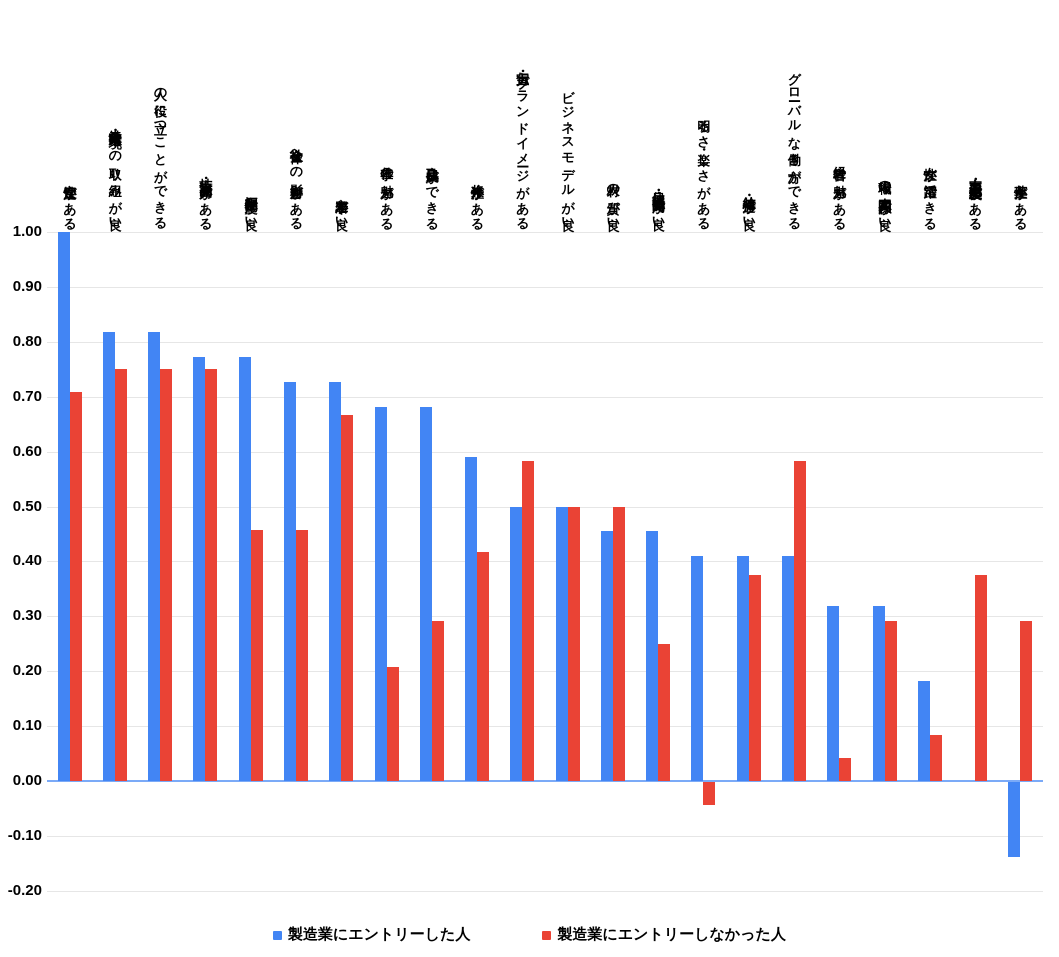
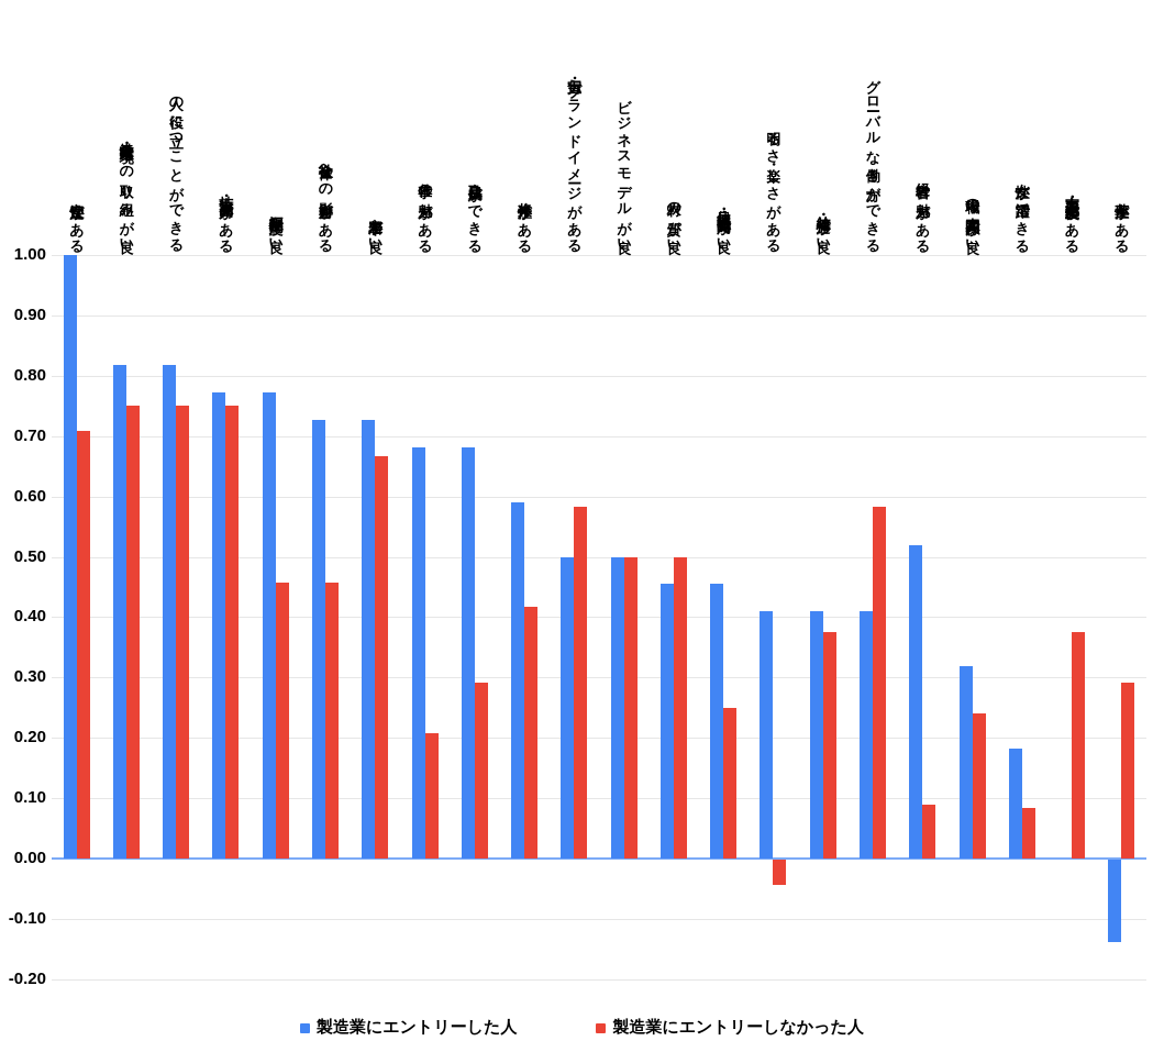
製造業にエントリーした人/経営者に魅力がある: 0.32 -> 0.52
製造業にエントリーしなかった人/経営者に魅力がある: 0.04 -> 0.09
製造業にエントリーしなかった人/職場の人間関係が良い: 0.29 -> 0.24
